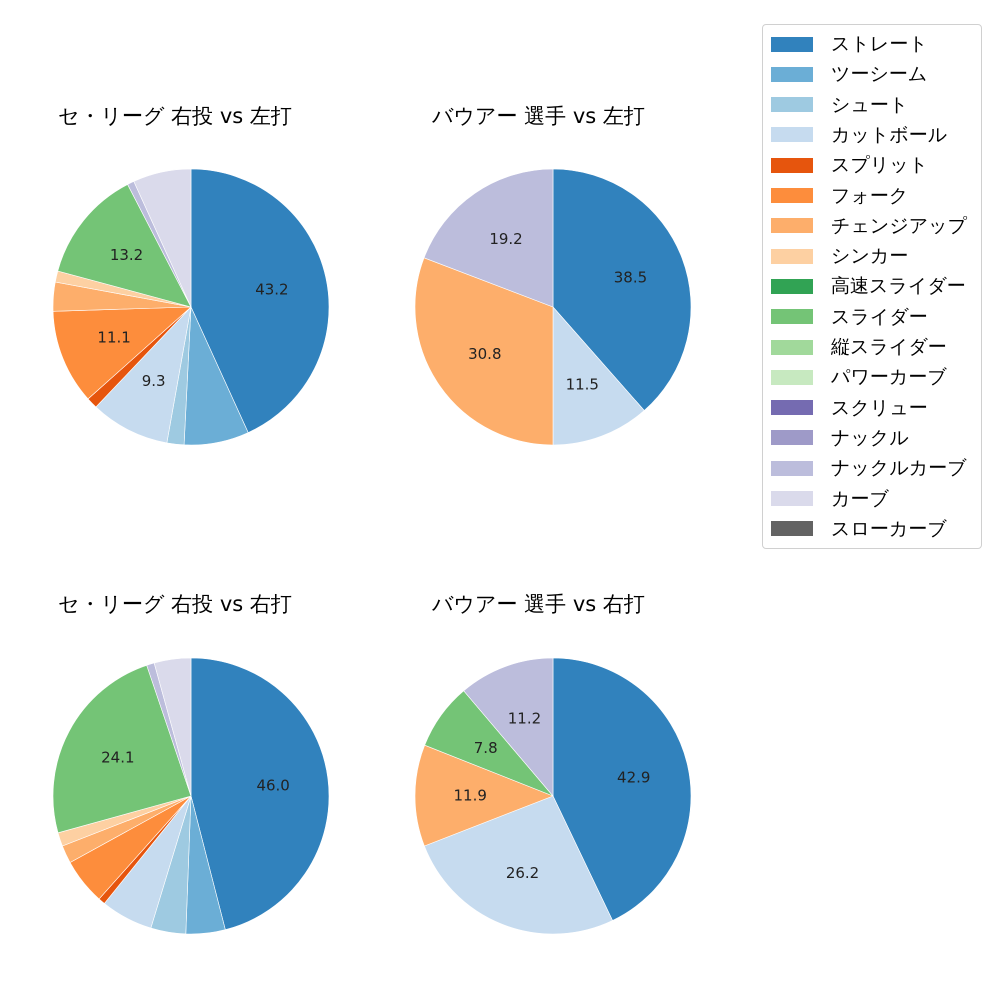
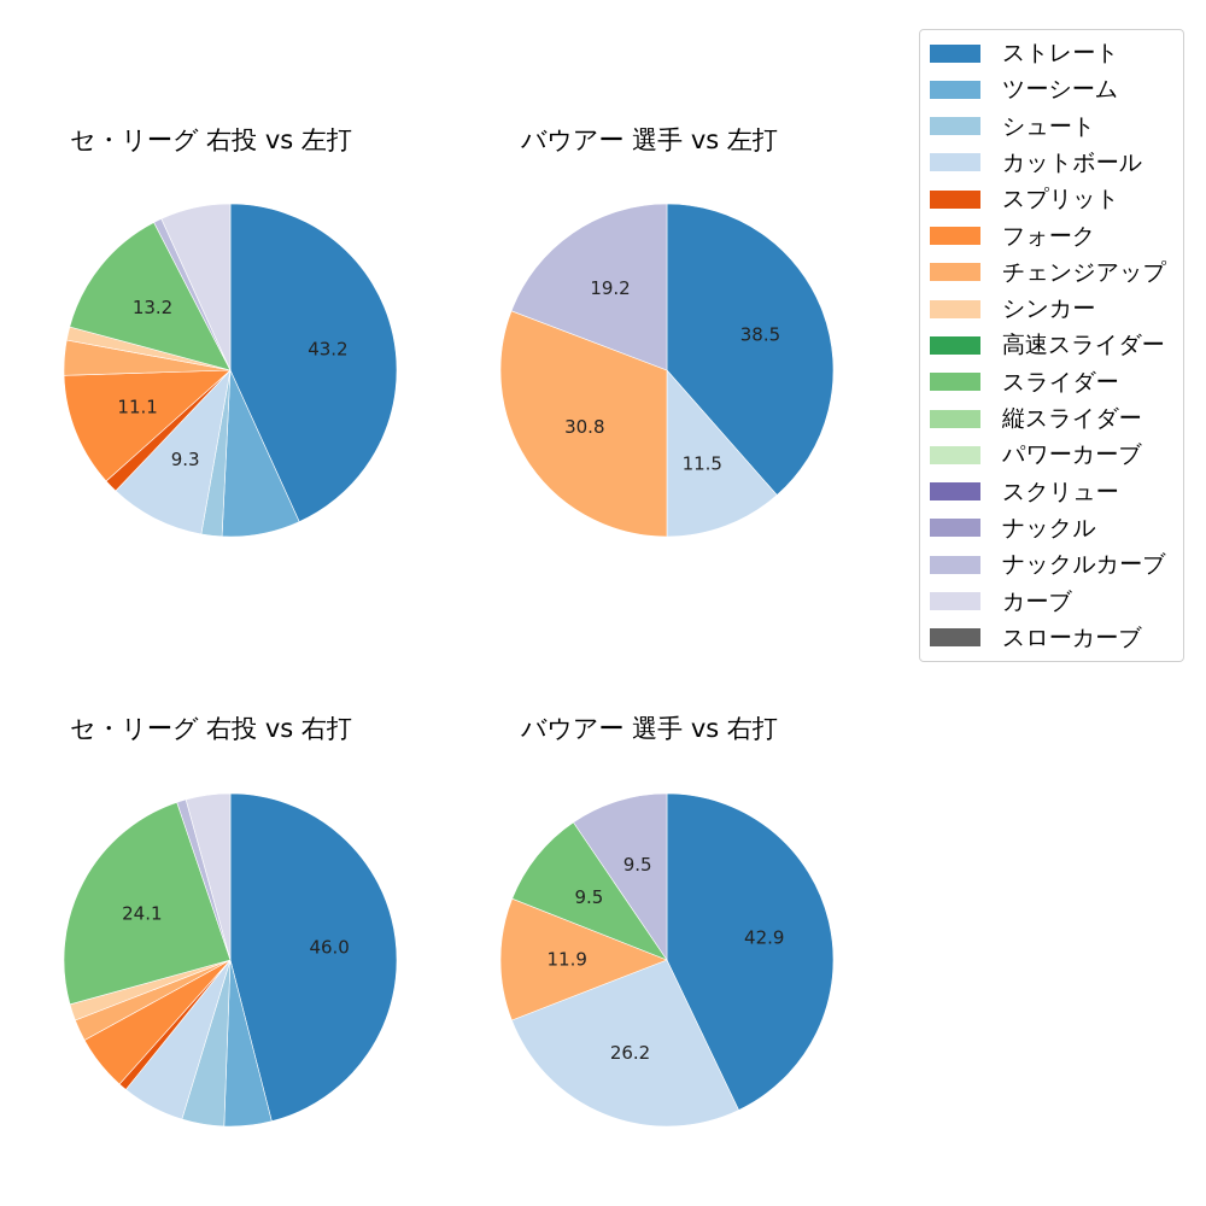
バウアー 選手 vs 右打/スライダー: 7.8 -> 9.5
バウアー 選手 vs 右打/ナックルカーブ: 11.2 -> 9.5
